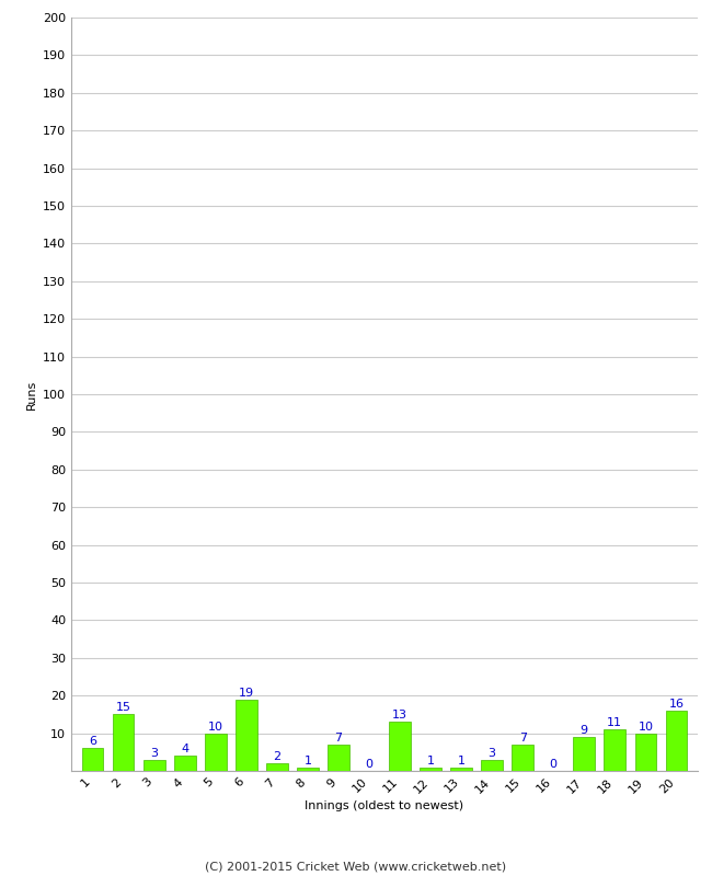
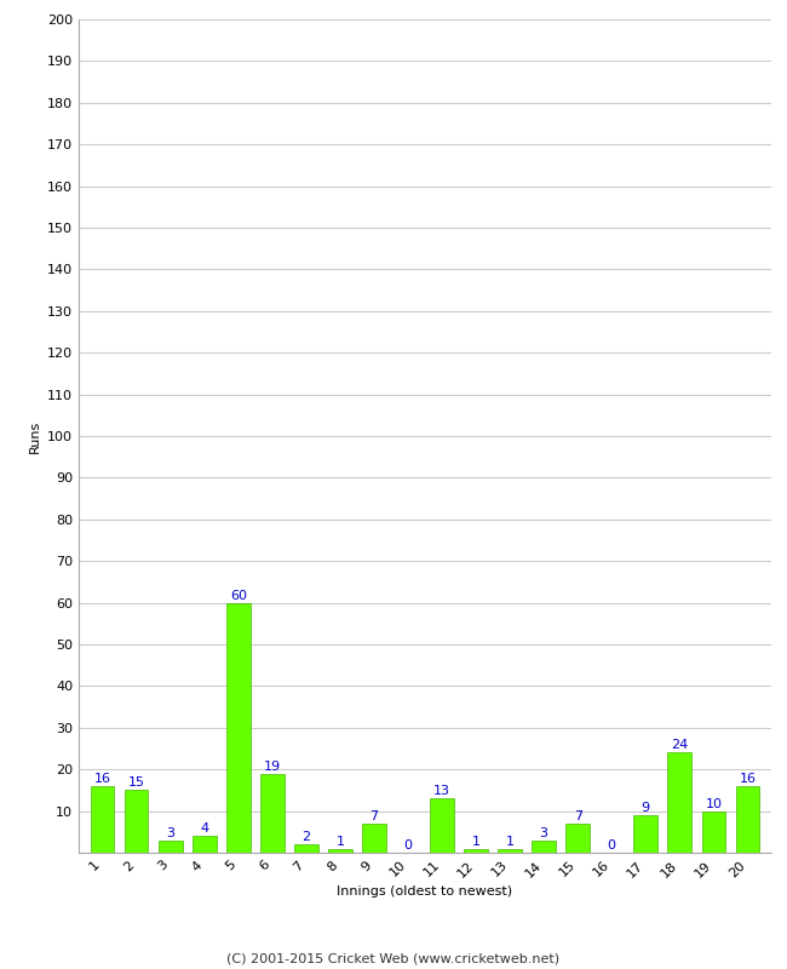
1: 6 -> 16
5: 10 -> 60
18: 11 -> 24
